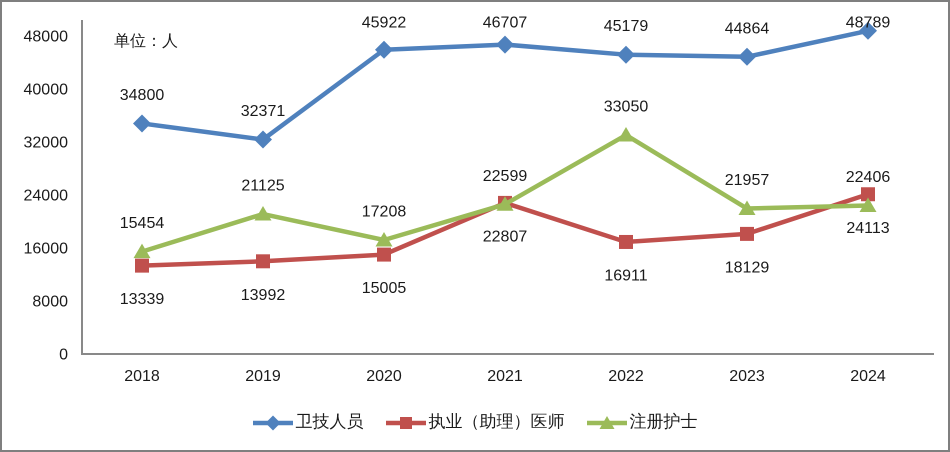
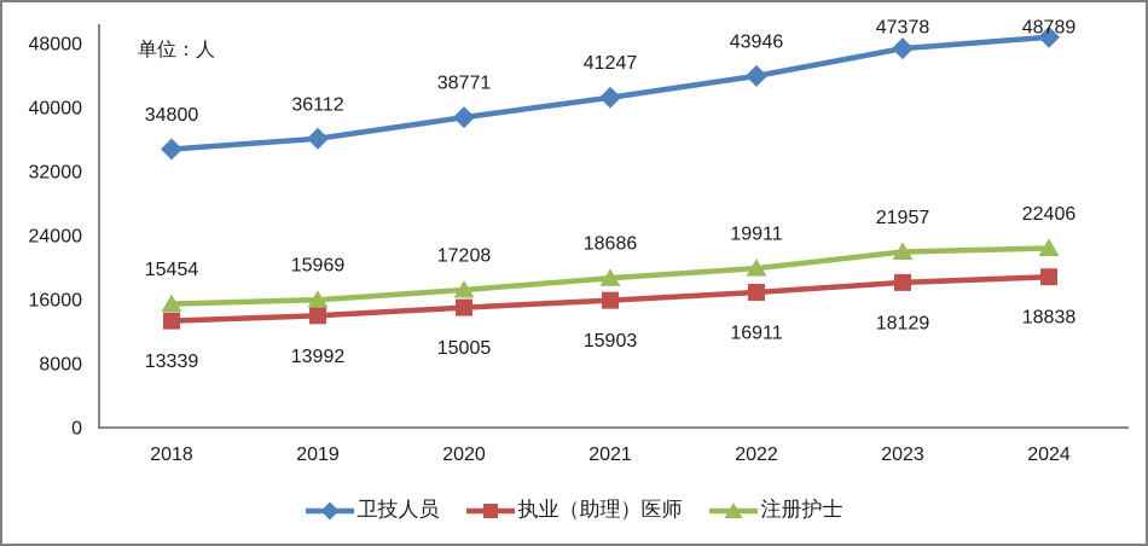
卫技人员/2019: 32371 -> 36112
注册护士/2019: 21125 -> 15969
卫技人员/2020: 45922 -> 38771
卫技人员/2021: 46707 -> 41247
执业（助理）医师/2021: 22807 -> 15903
注册护士/2021: 22599 -> 18686
卫技人员/2022: 45179 -> 43946
注册护士/2022: 33050 -> 19911
卫技人员/2023: 44864 -> 47378
执业（助理）医师/2024: 24113 -> 18838
